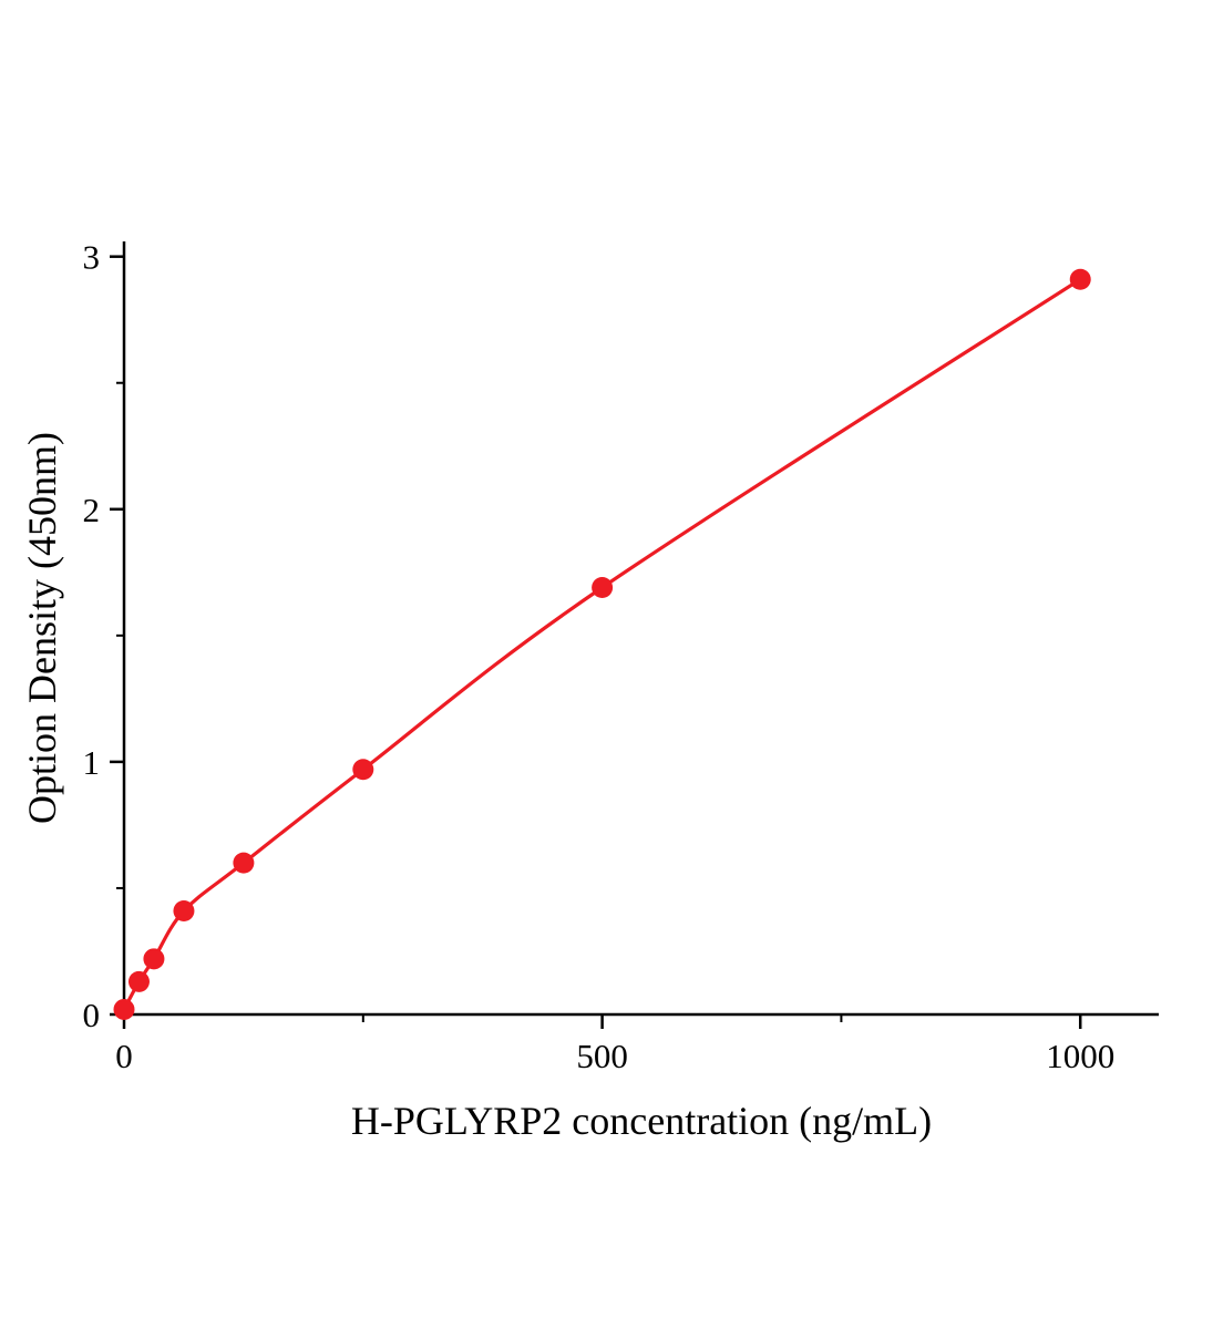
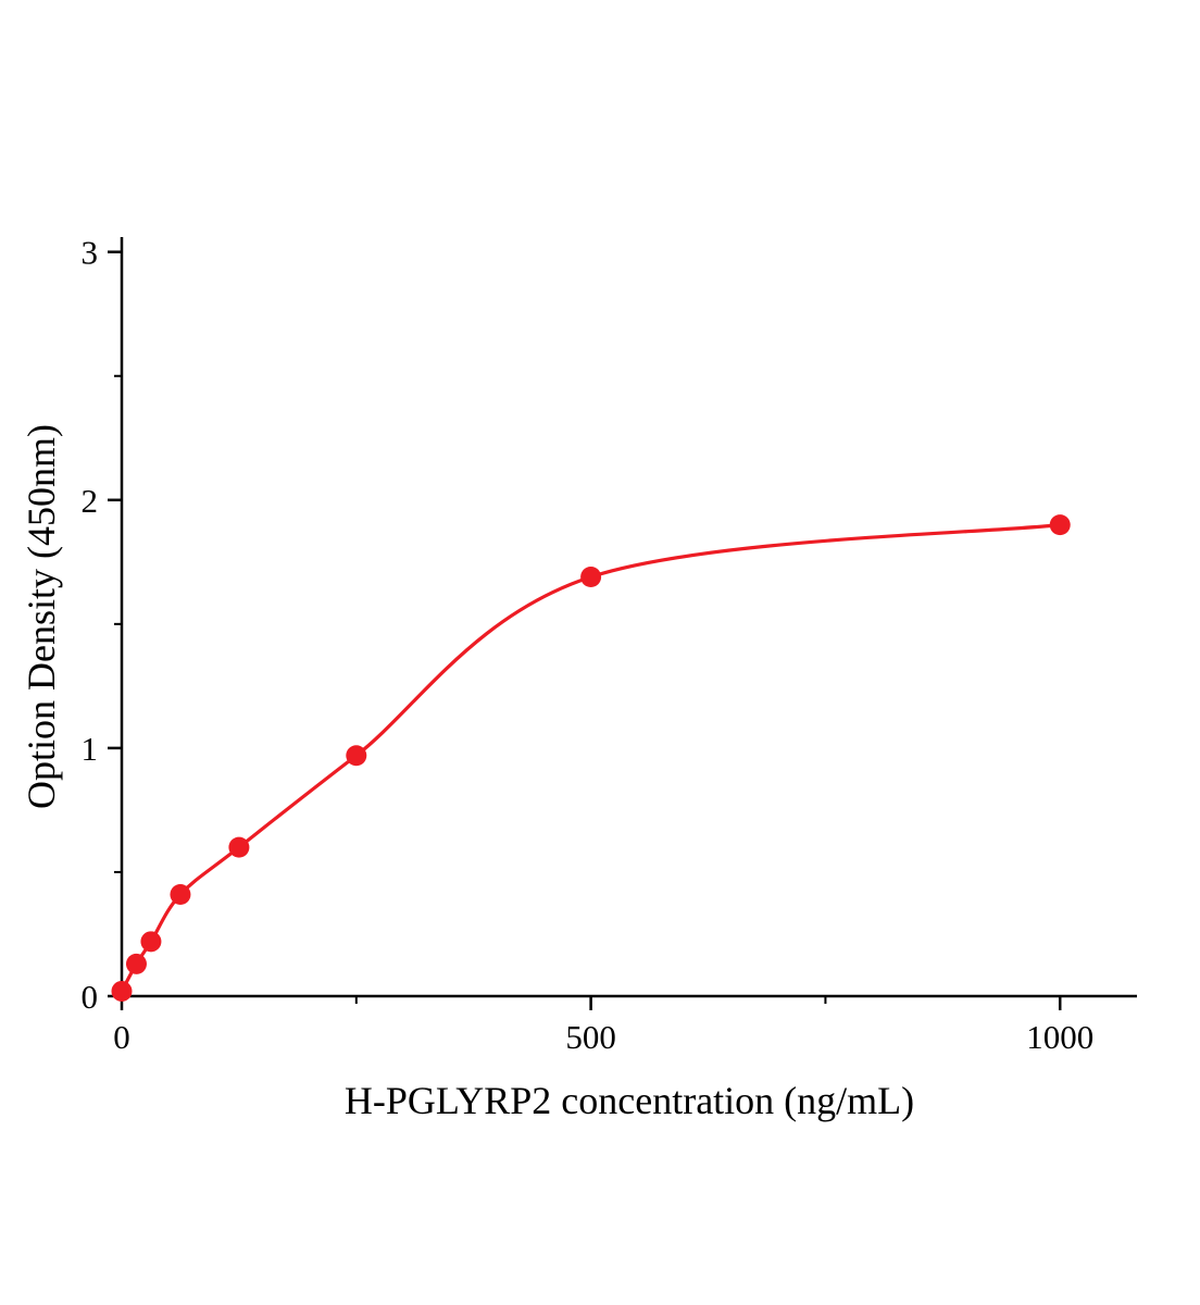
1000: 2.91 -> 1.90
